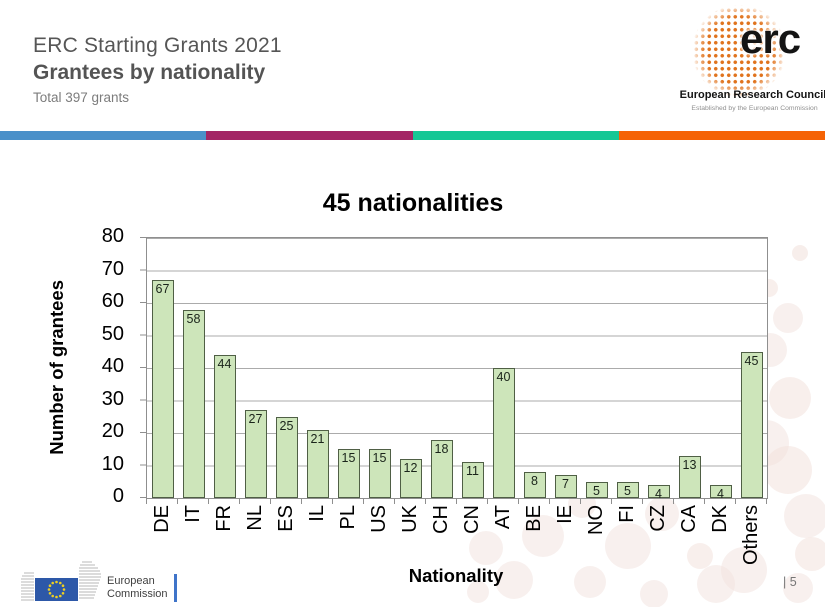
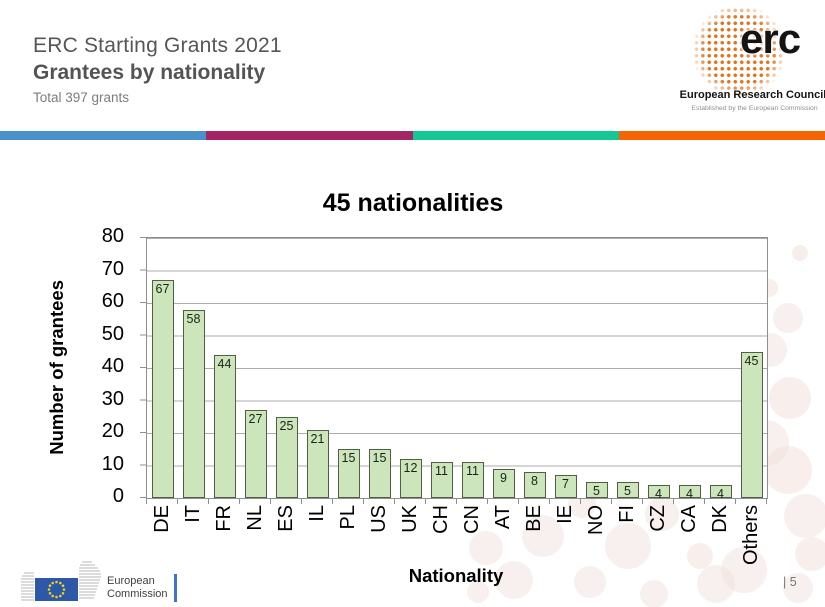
CH: 18 -> 11
AT: 40 -> 9
CA: 13 -> 4
